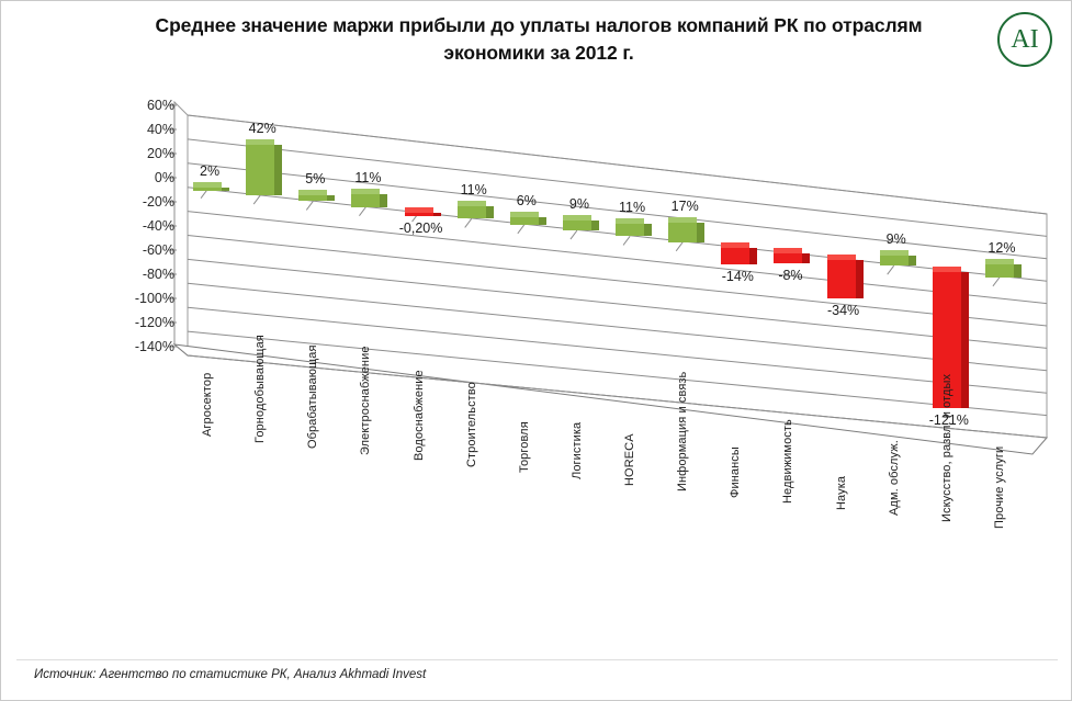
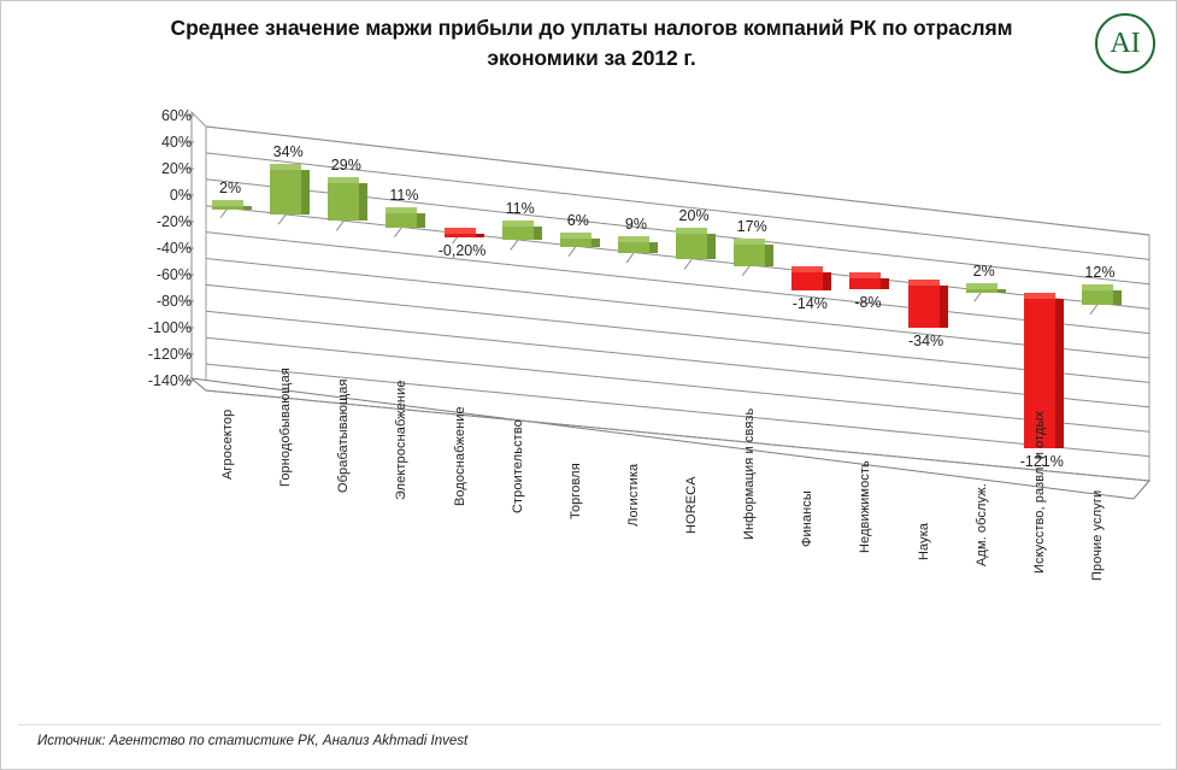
Горнодобывающая: 42% -> 34%
Обрабатывающая: 5% -> 29%
HORECA: 11% -> 20%
Адм. обслуж.: 9% -> 2%
